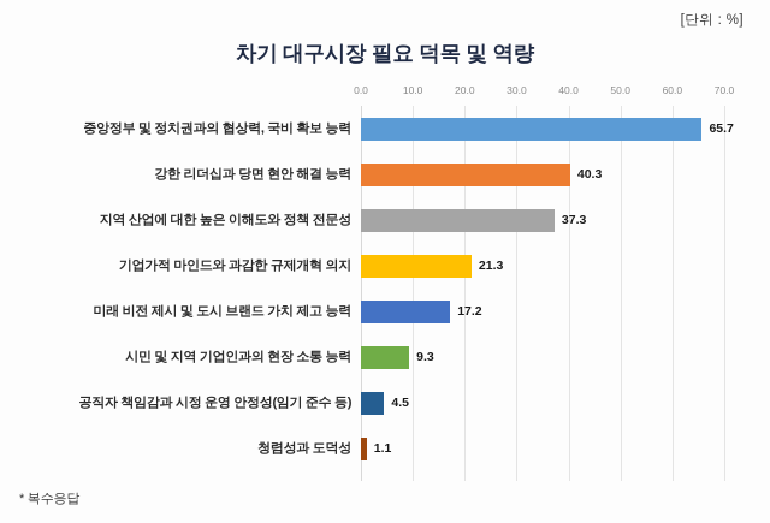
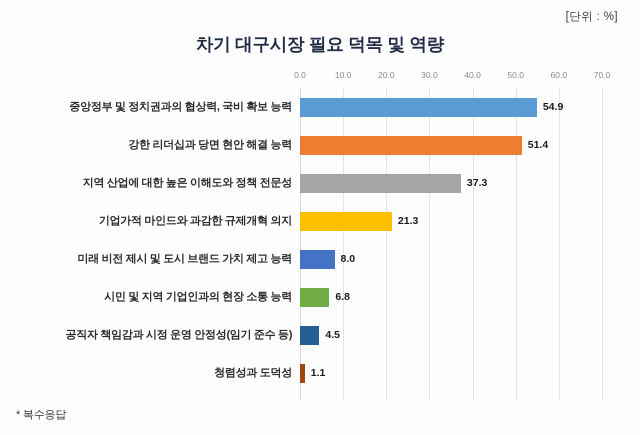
중앙정부 및 정치권과의 협상력, 국비 확보 능력: 65.7 -> 54.9
강한 리더십과 당면 현안 해결 능력: 40.3 -> 51.4
미래 비전 제시 및 도시 브랜드 가치 제고 능력: 17.2 -> 8.0
시민 및 지역 기업인과의 현장 소통 능력: 9.3 -> 6.8
